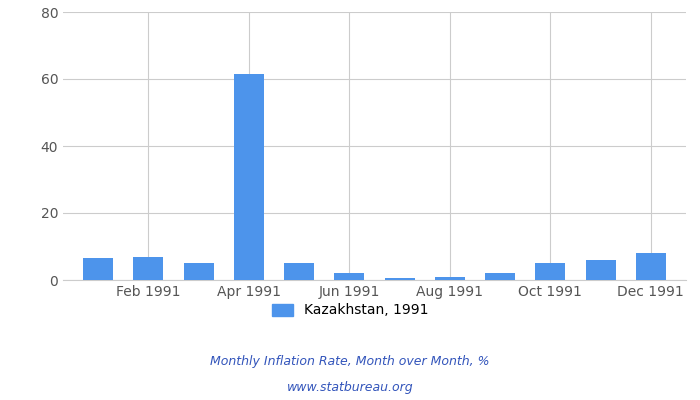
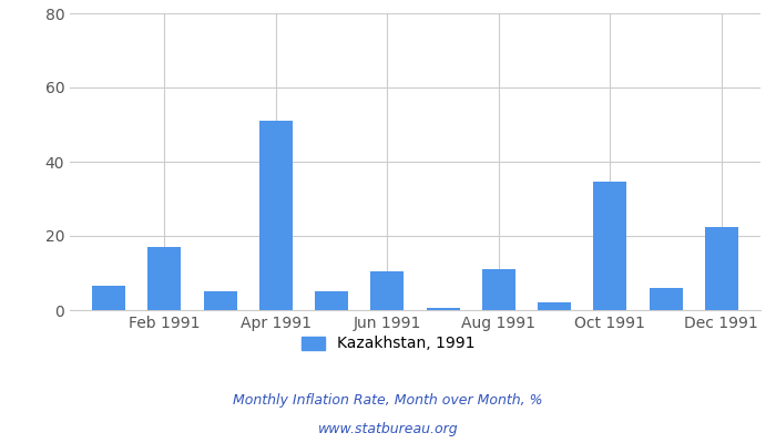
Feb 1991: 7.0 -> 17.0
Apr 1991: 61.5 -> 51.0
Jun 1991: 2.0 -> 10.5
Aug 1991: 1.0 -> 11.0
Oct 1991: 5.0 -> 34.5
Dec 1991: 8.0 -> 22.5
